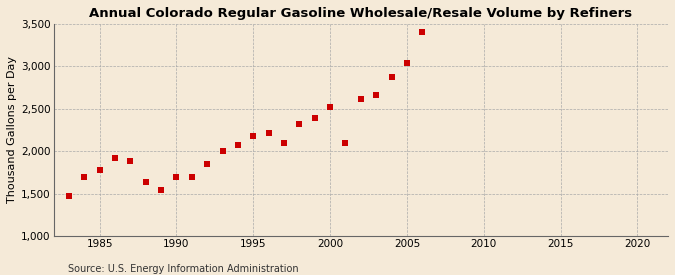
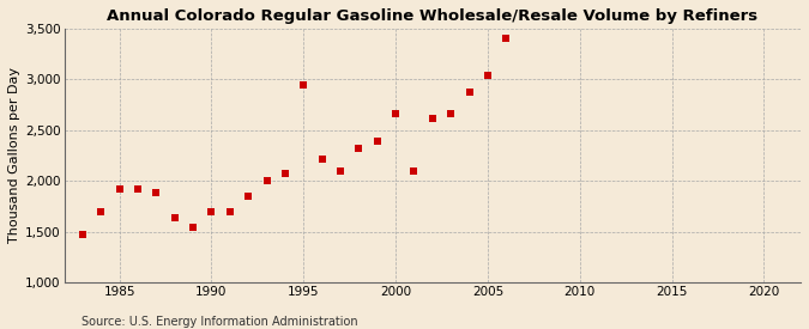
1985: 1,780 -> 1,920
1995: 2,180 -> 2,940
2000: 2,520 -> 2,660
